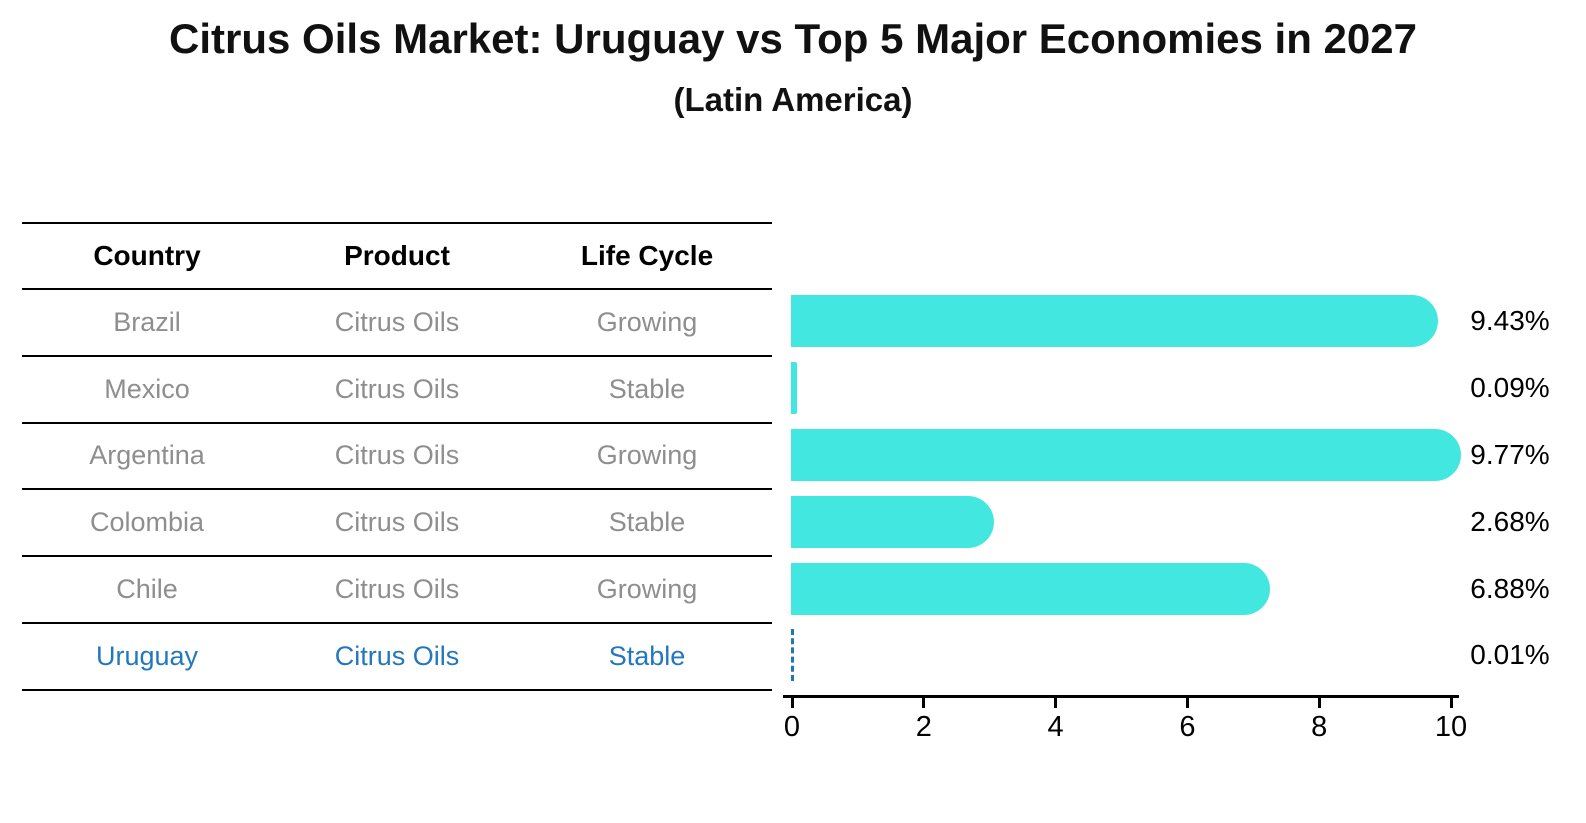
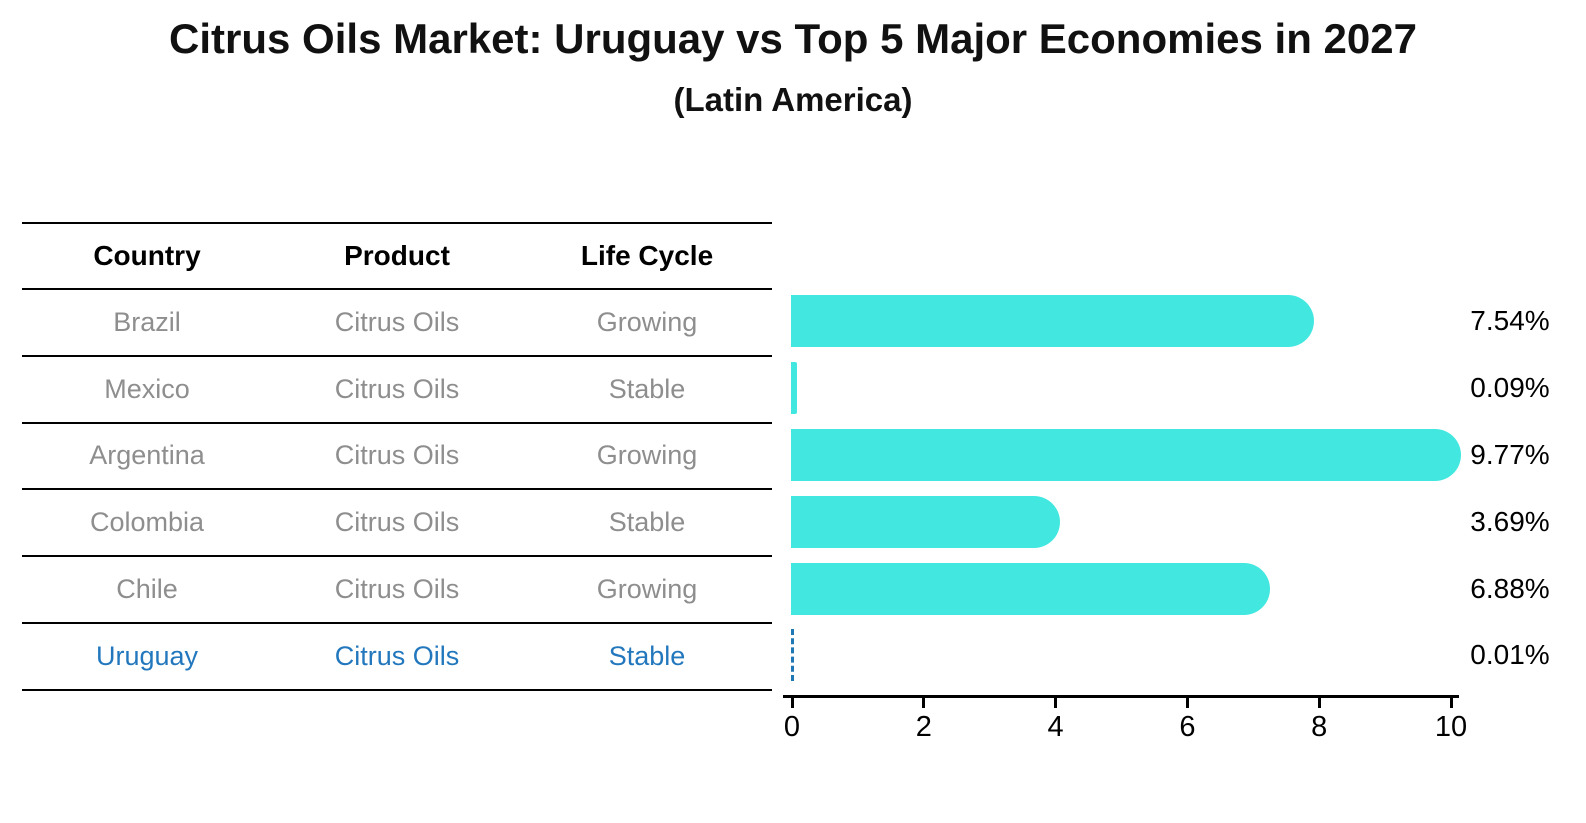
Brazil: 9.43% -> 7.54%
Colombia: 2.68% -> 3.69%
